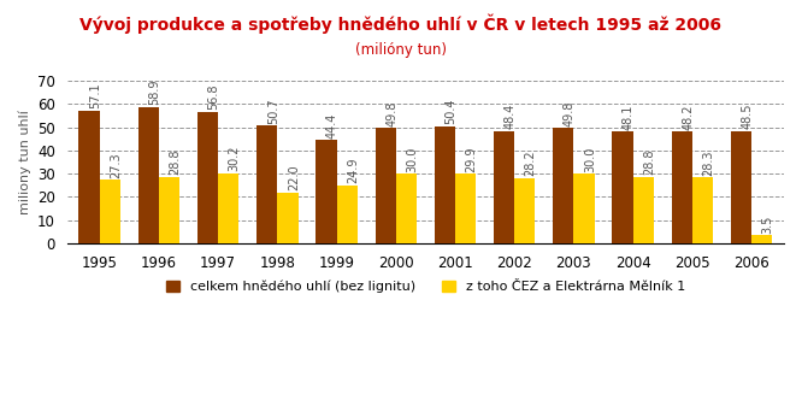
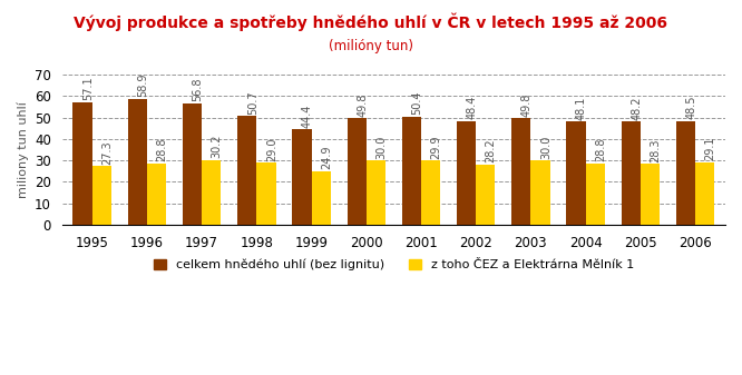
z toho ČEZ a Elektrárna Mělník 1/1998: 22.0 -> 29.0
z toho ČEZ a Elektrárna Mělník 1/2006: 3.5 -> 29.1
